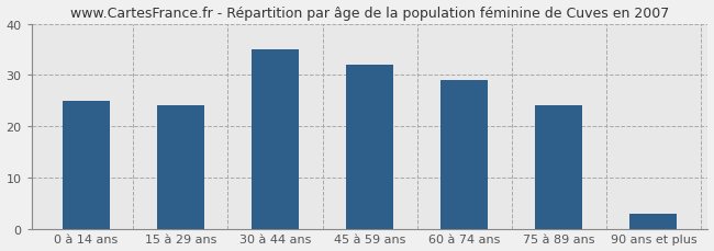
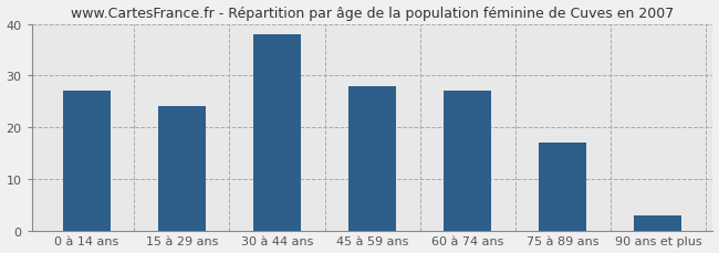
0 à 14 ans: 25 -> 27
30 à 44 ans: 35 -> 38
45 à 59 ans: 32 -> 28
60 à 74 ans: 29 -> 27
75 à 89 ans: 24 -> 17
